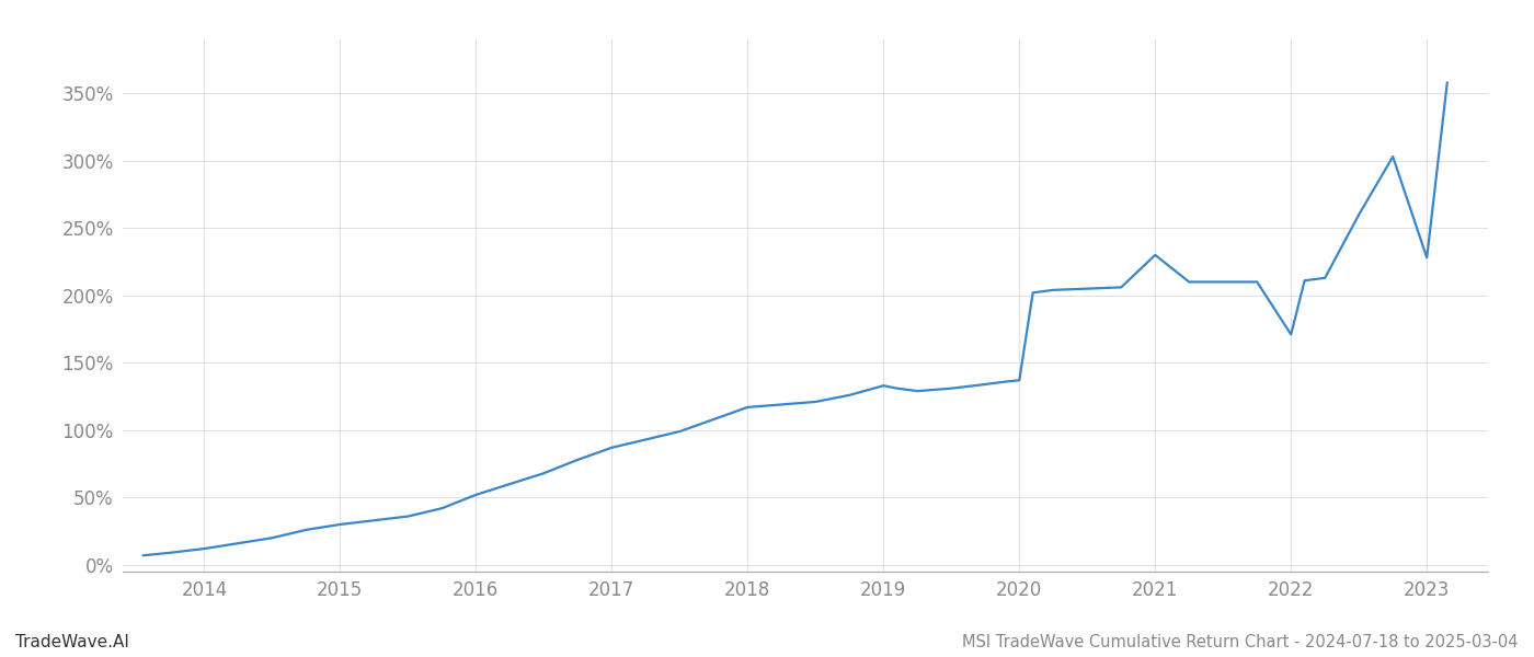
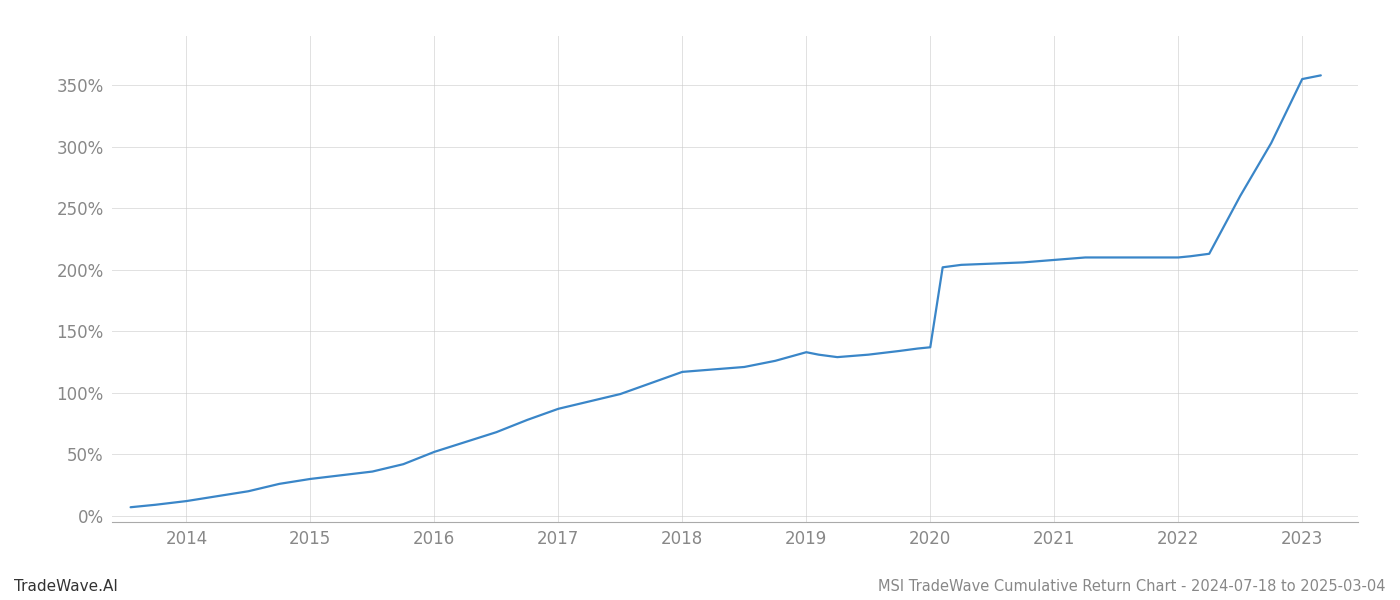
2021: 230% -> 208%
2022: 171% -> 210%
2023: 228% -> 355%
